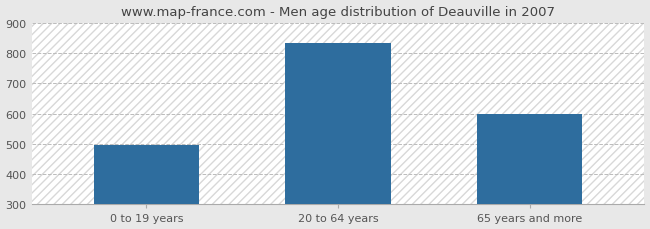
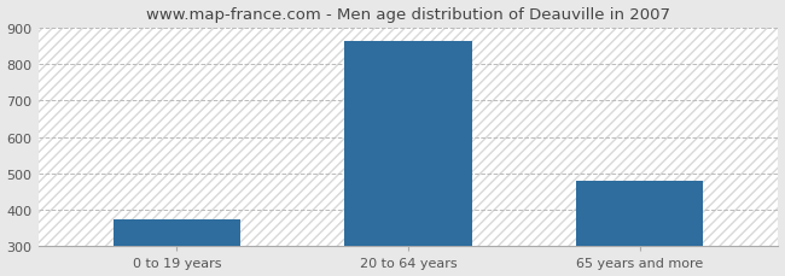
0 to 19 years: 495 -> 373
20 to 64 years: 835 -> 863
65 years and more: 600 -> 481
